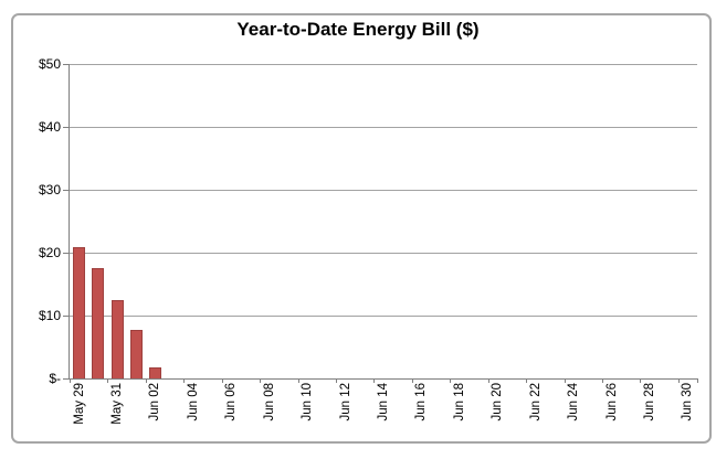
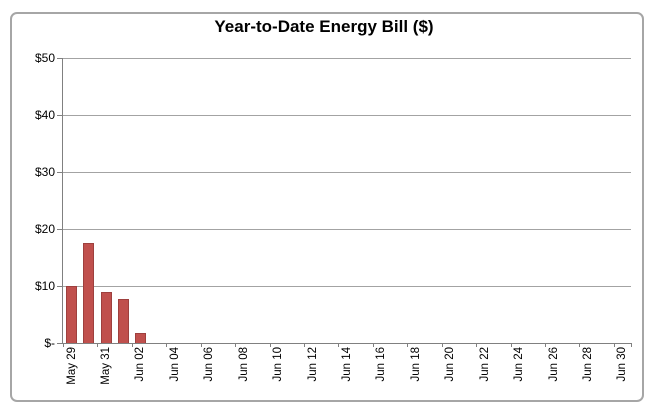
May 29: $21 -> $10
May 31: $12 -> $9
